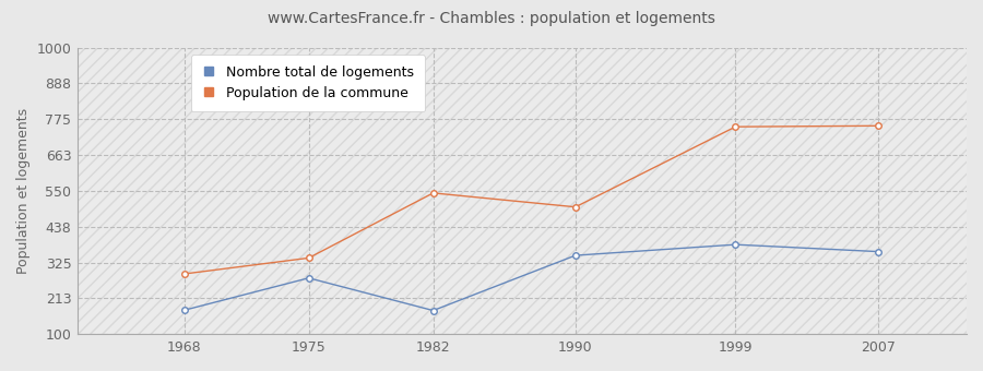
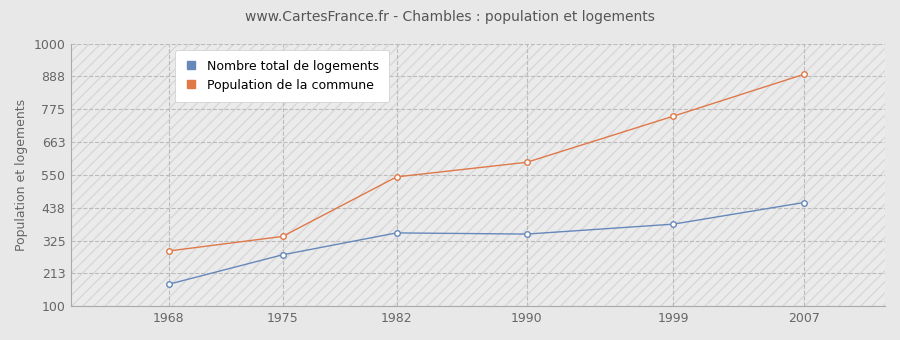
Nombre total de logements/1982: 175 -> 352
Population de la commune/1990: 500 -> 594
Nombre total de logements/2007: 360 -> 456
Population de la commune/2007: 755 -> 895
